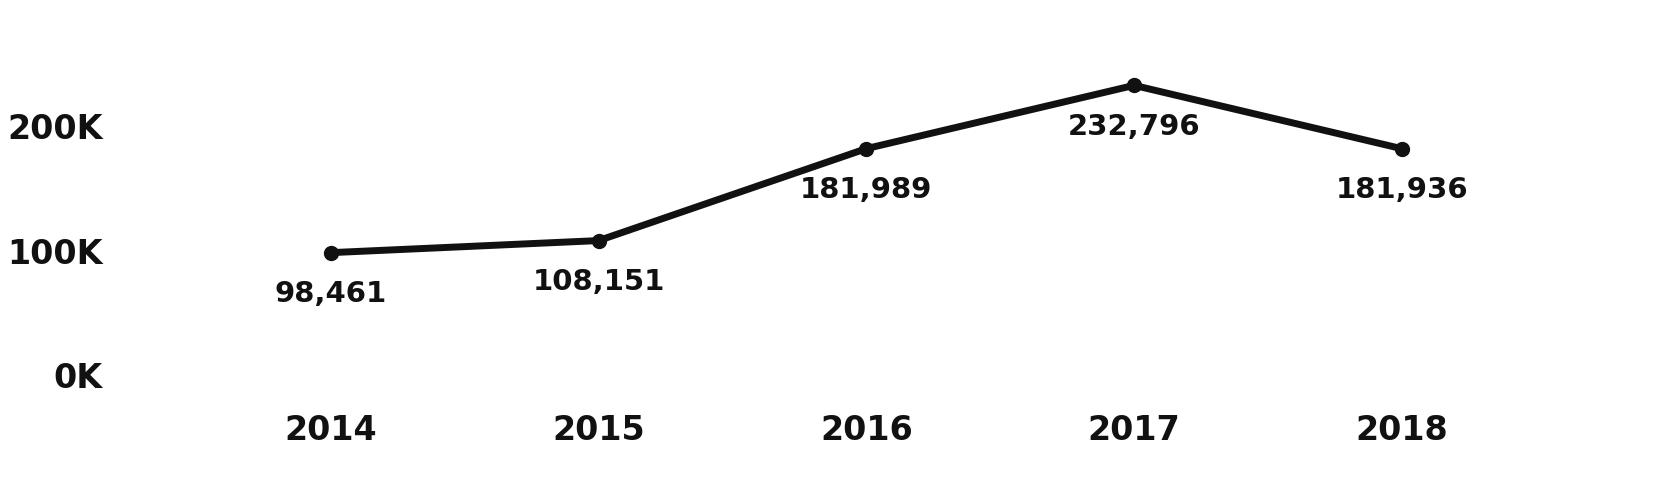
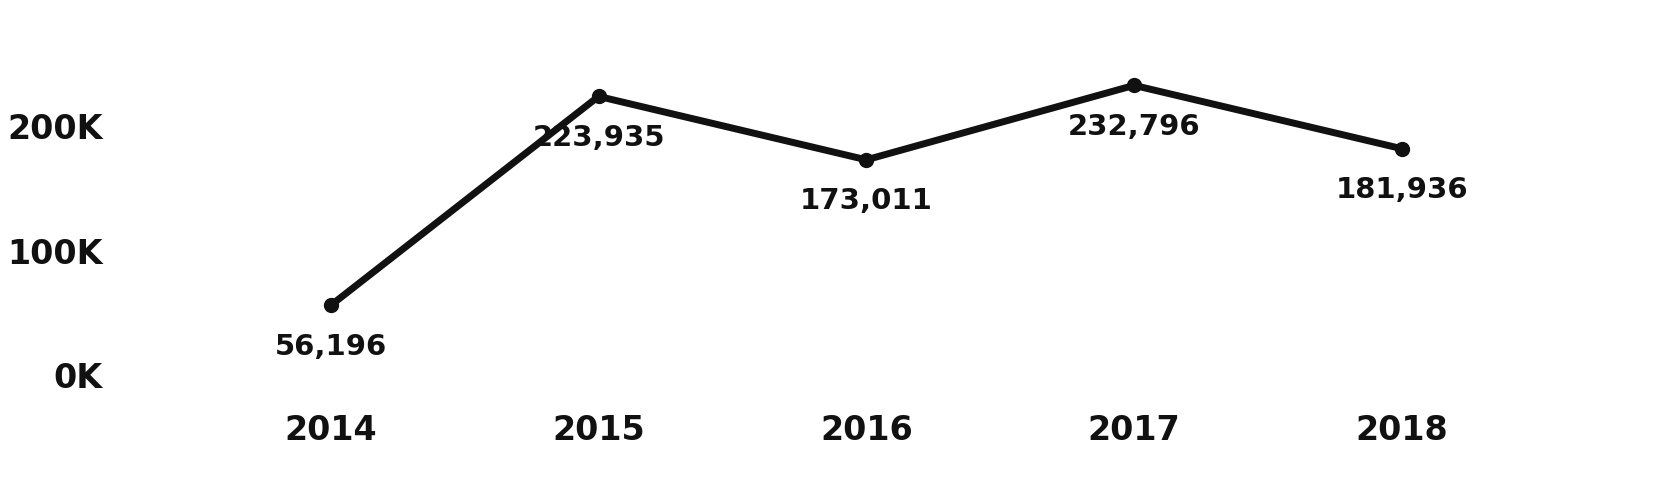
2014: 98,461 -> 56,196
2015: 108,151 -> 223,935
2016: 181,989 -> 173,011
